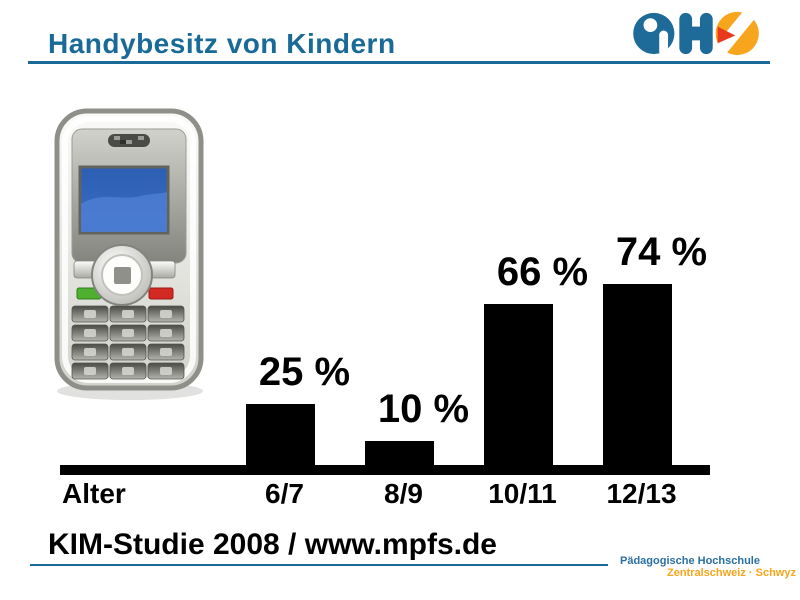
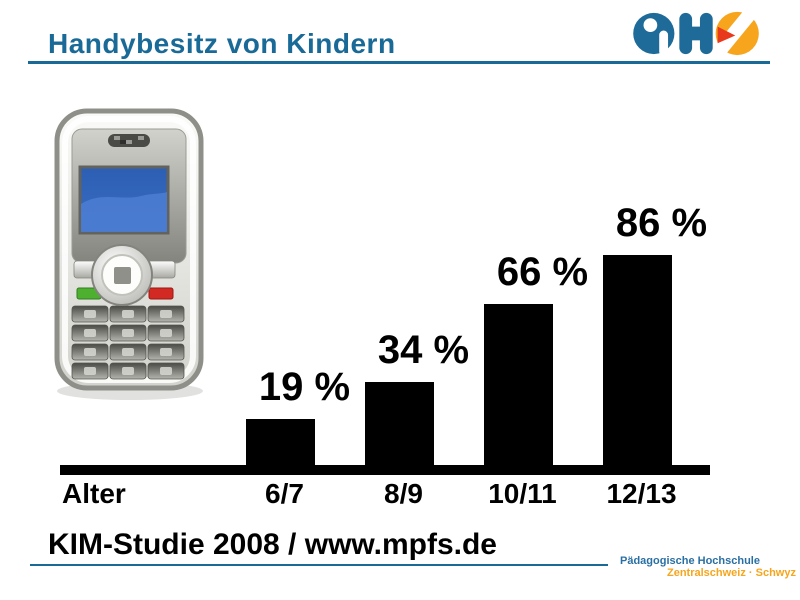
6/7: 25 -> 19
8/9: 10 -> 34
12/13: 74 -> 86
